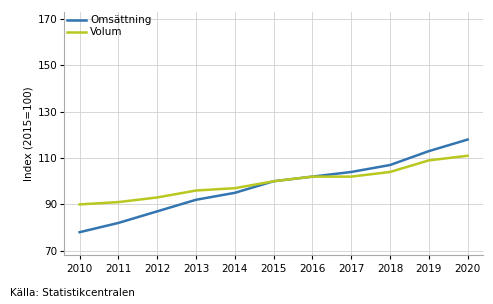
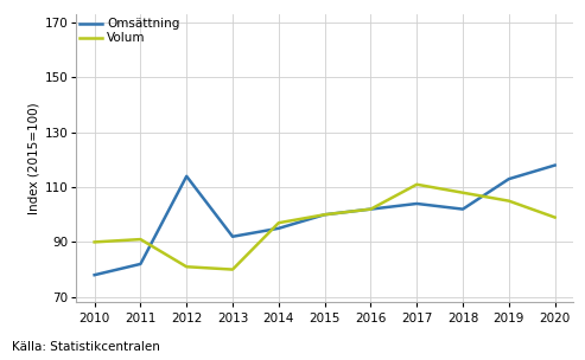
Omsättning/2012: 87 -> 114
Volum/2012: 93 -> 81
Volum/2013: 96 -> 80
Volum/2017: 102 -> 111
Omsättning/2018: 107 -> 102
Volum/2018: 104 -> 108
Volum/2019: 109 -> 105
Volum/2020: 111 -> 99
